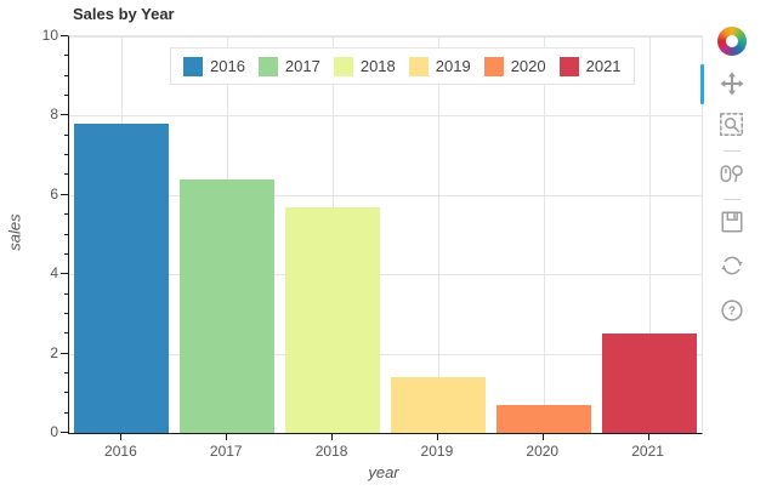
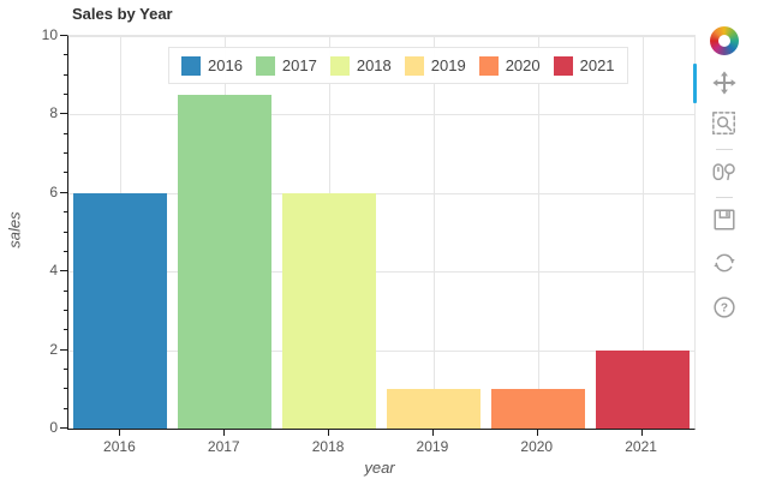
2016: 7.8 -> 6.0
2017: 6.4 -> 8.5
2018: 5.7 -> 6.0
2019: 1.4 -> 1.0
2020: 0.7 -> 1.0
2021: 2.5 -> 2.0
